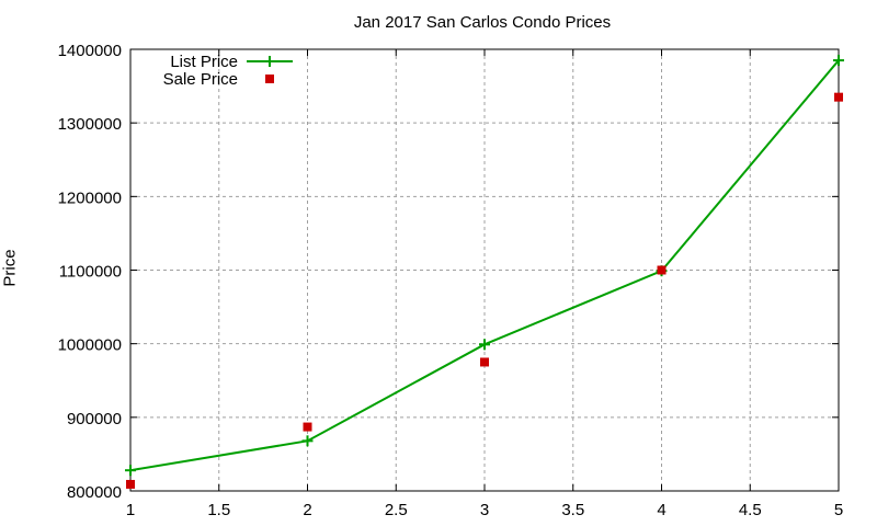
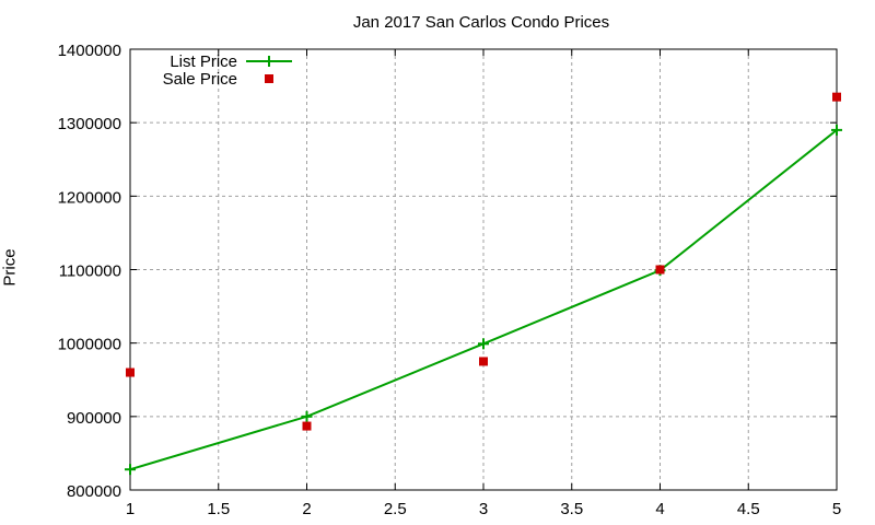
Sale Price/1: 810000 -> 960000
List Price/2: 870000 -> 900000
List Price/5: 1380000 -> 1290000
